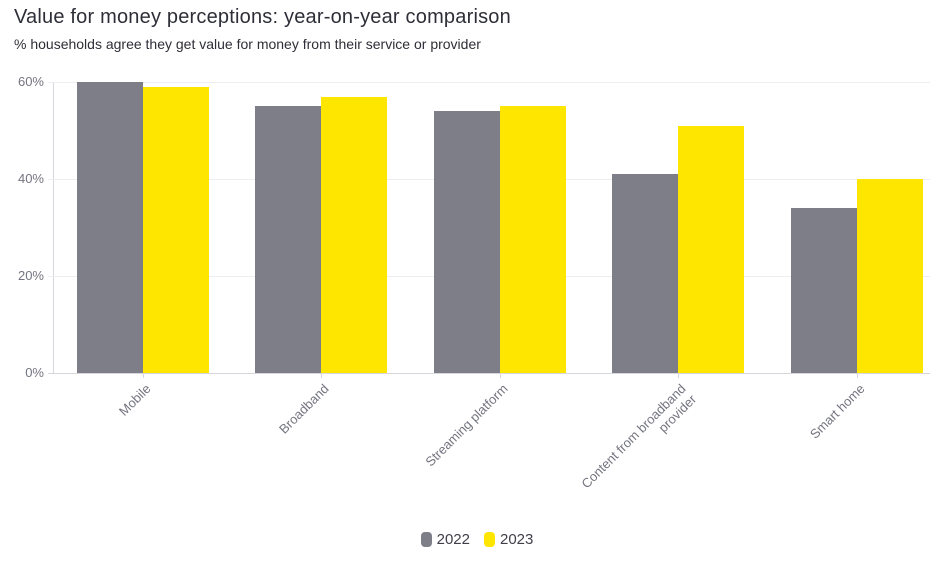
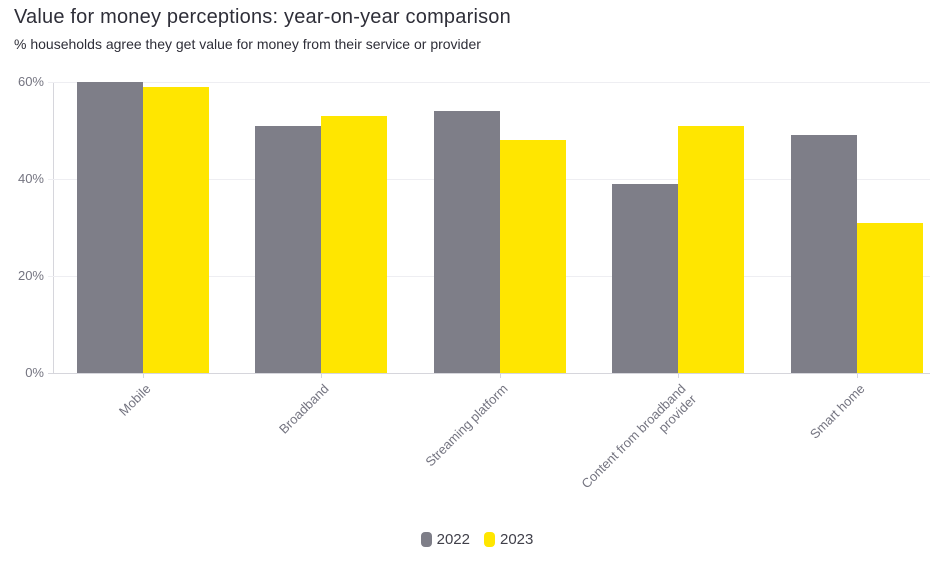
2022/Broadband: 55% -> 51%
2023/Broadband: 57% -> 53%
2023/Streaming platform: 55% -> 48%
2022/Content from broadband provider: 41% -> 39%
2022/Smart home: 34% -> 49%
2023/Smart home: 40% -> 31%
